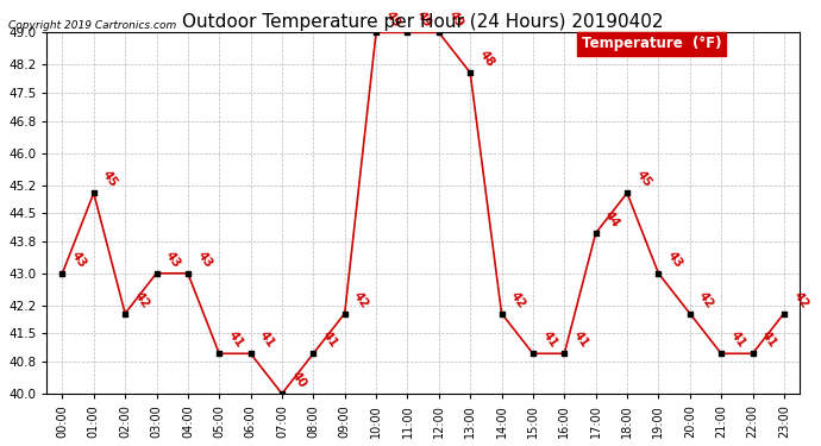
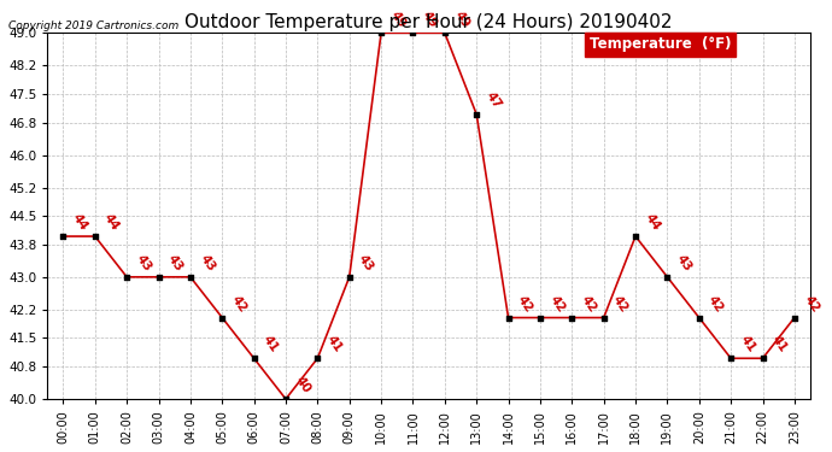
00:00: 43 -> 44
01:00: 45 -> 44
02:00: 42 -> 43
05:00: 41 -> 42
09:00: 42 -> 43
13:00: 48 -> 47
15:00: 41 -> 42
16:00: 41 -> 42
17:00: 44 -> 42
18:00: 45 -> 44
